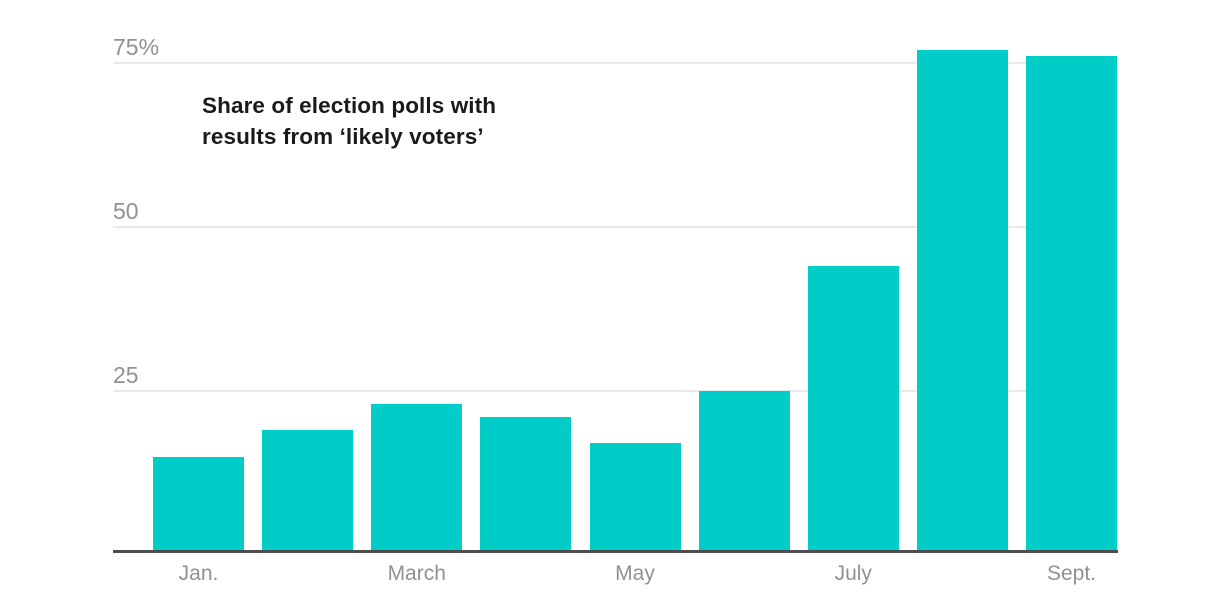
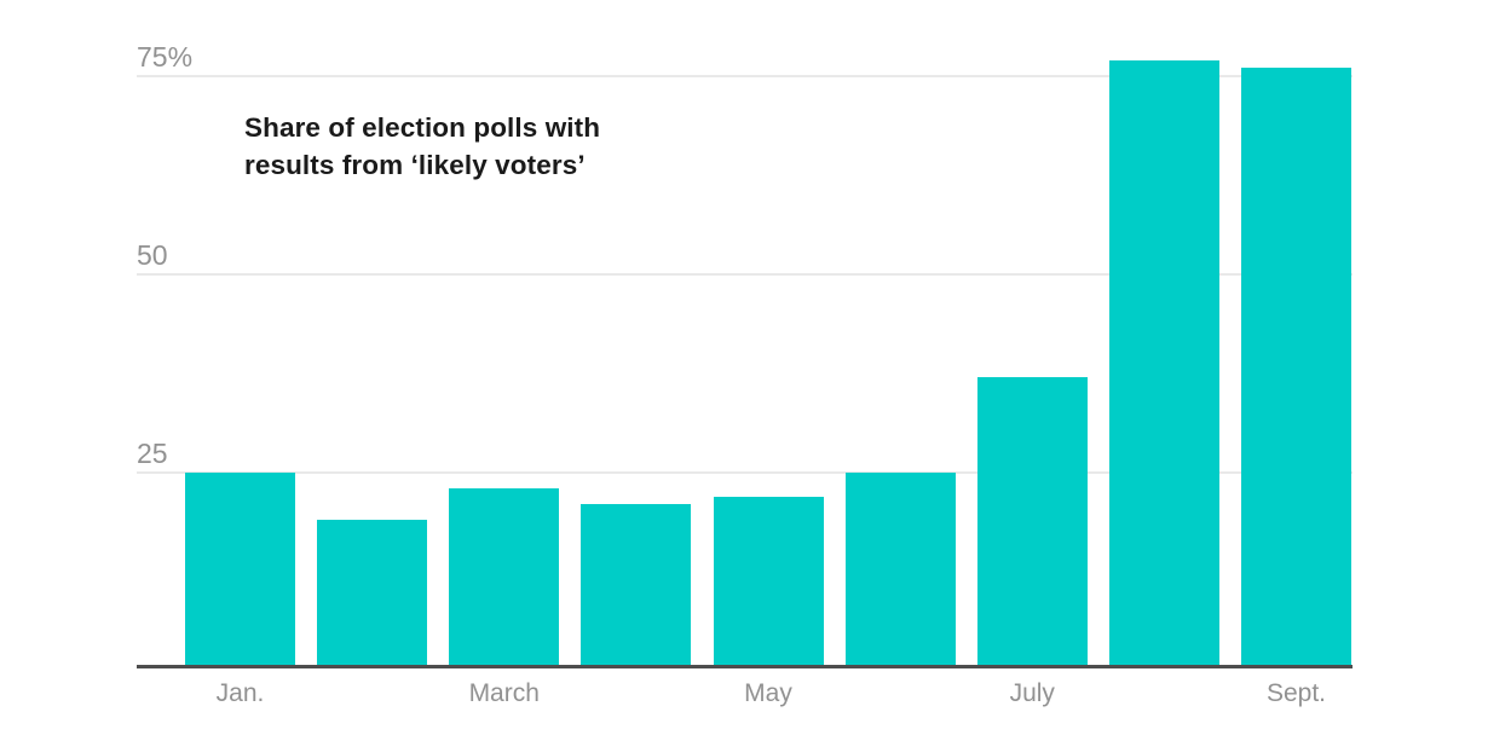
Jan.: 15% -> 25%
May: 17% -> 22%
July: 44% -> 37%
